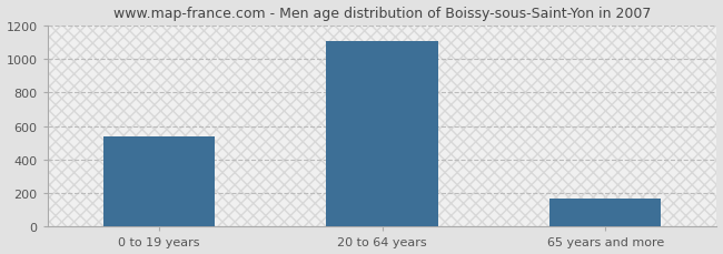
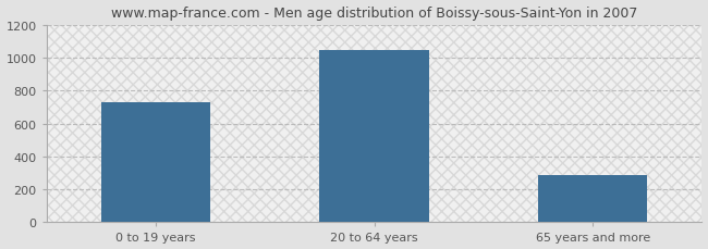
0 to 19 years: 540 -> 730
20 to 64 years: 1100 -> 1050
65 years and more: 160 -> 290
